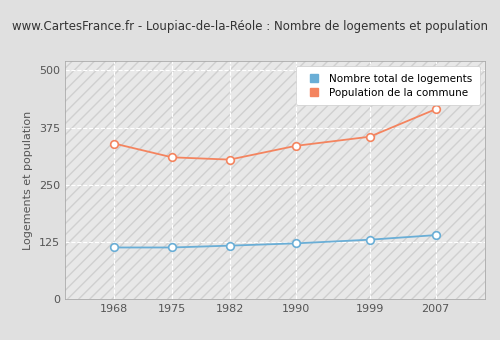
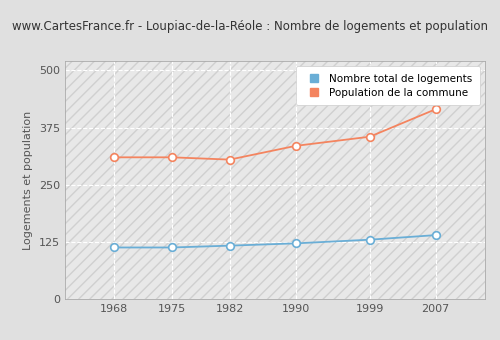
Population de la commune/1968: 340 -> 310
